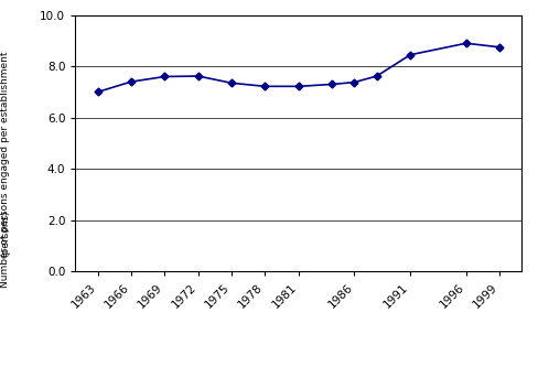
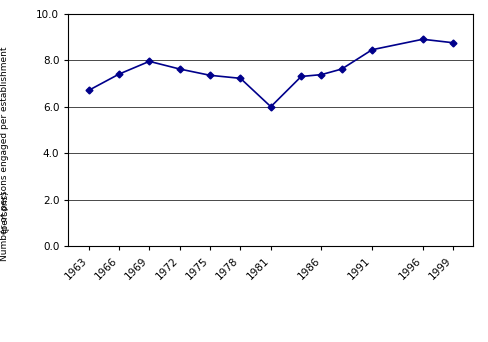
1963: 7.00 -> 6.70
1969: 7.60 -> 7.95
1981: 7.22 -> 6.00
